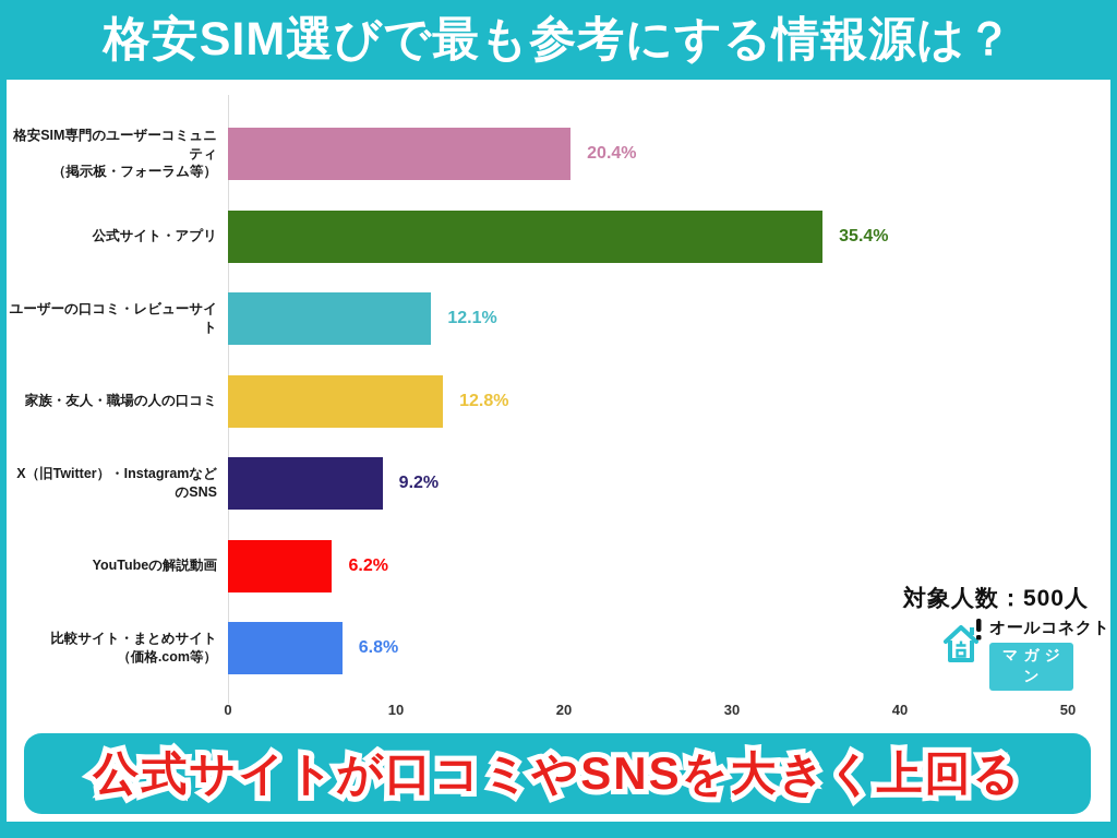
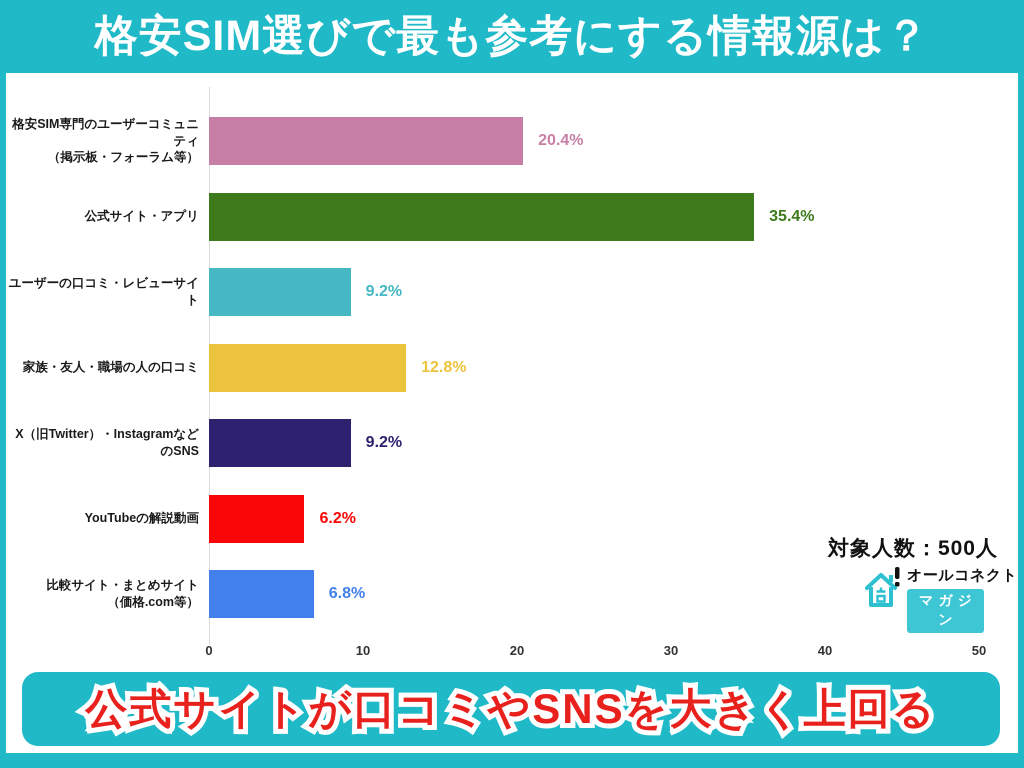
ユーザーの口コミ・レビューサイト: 12.1% -> 9.2%
